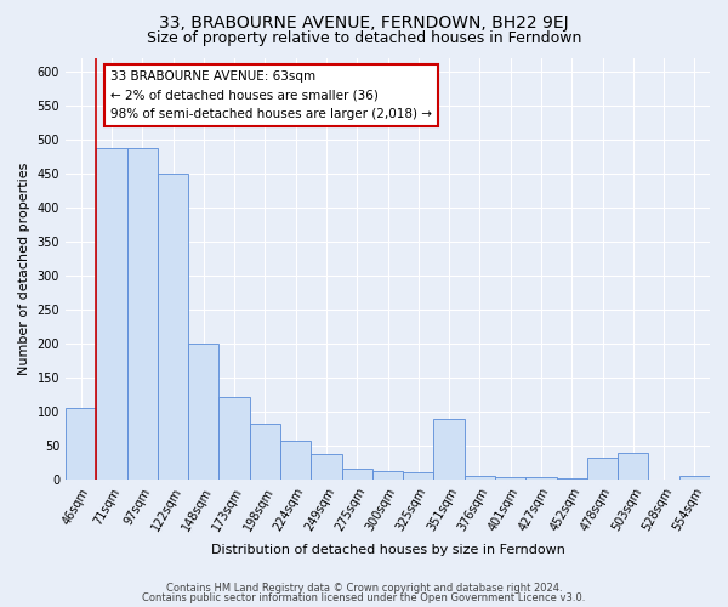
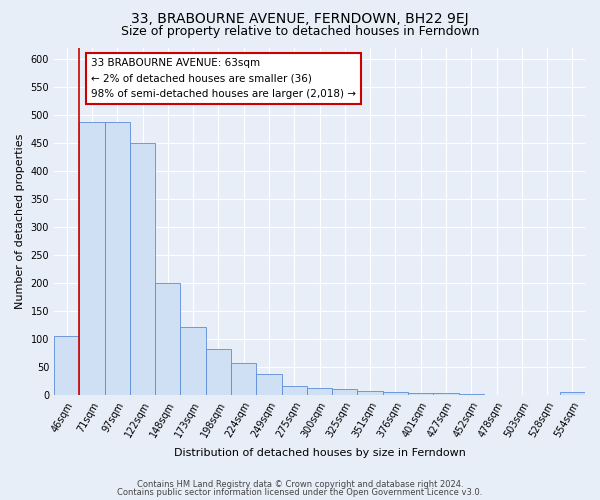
351sqm: 90 -> 8
478sqm: 32 -> 1
503sqm: 40 -> 1
